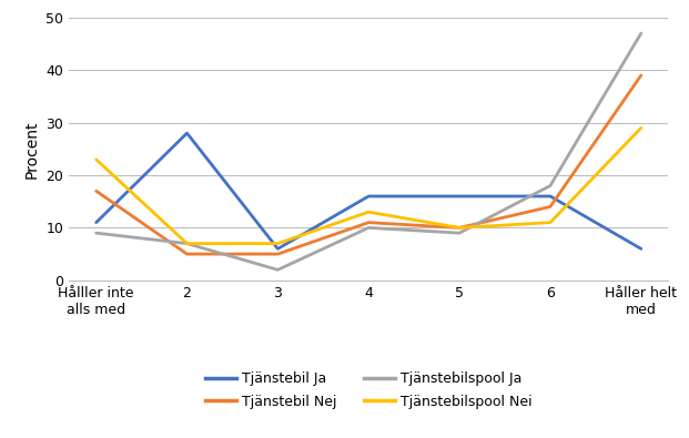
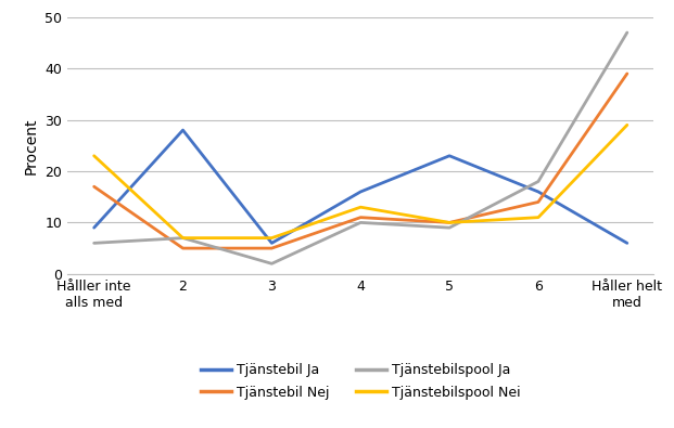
Tjänstebil Ja/Hålller inte alls med: 11 -> 9
Tjänstebilspool Ja/Hålller inte alls med: 9 -> 6
Tjänstebil Ja/5: 16 -> 23
